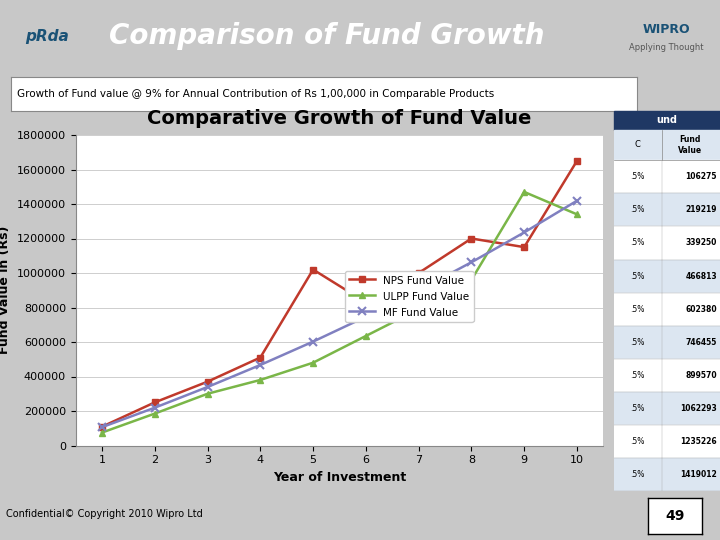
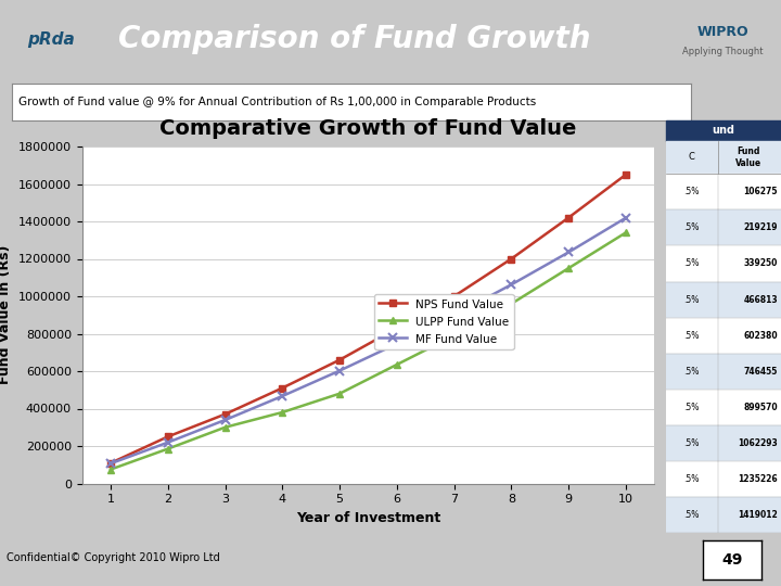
NPS Fund Value/5: 1020000 -> 660000
NPS Fund Value/9: 1150000 -> 1420000
ULPP Fund Value/9: 1470000 -> 1150000
